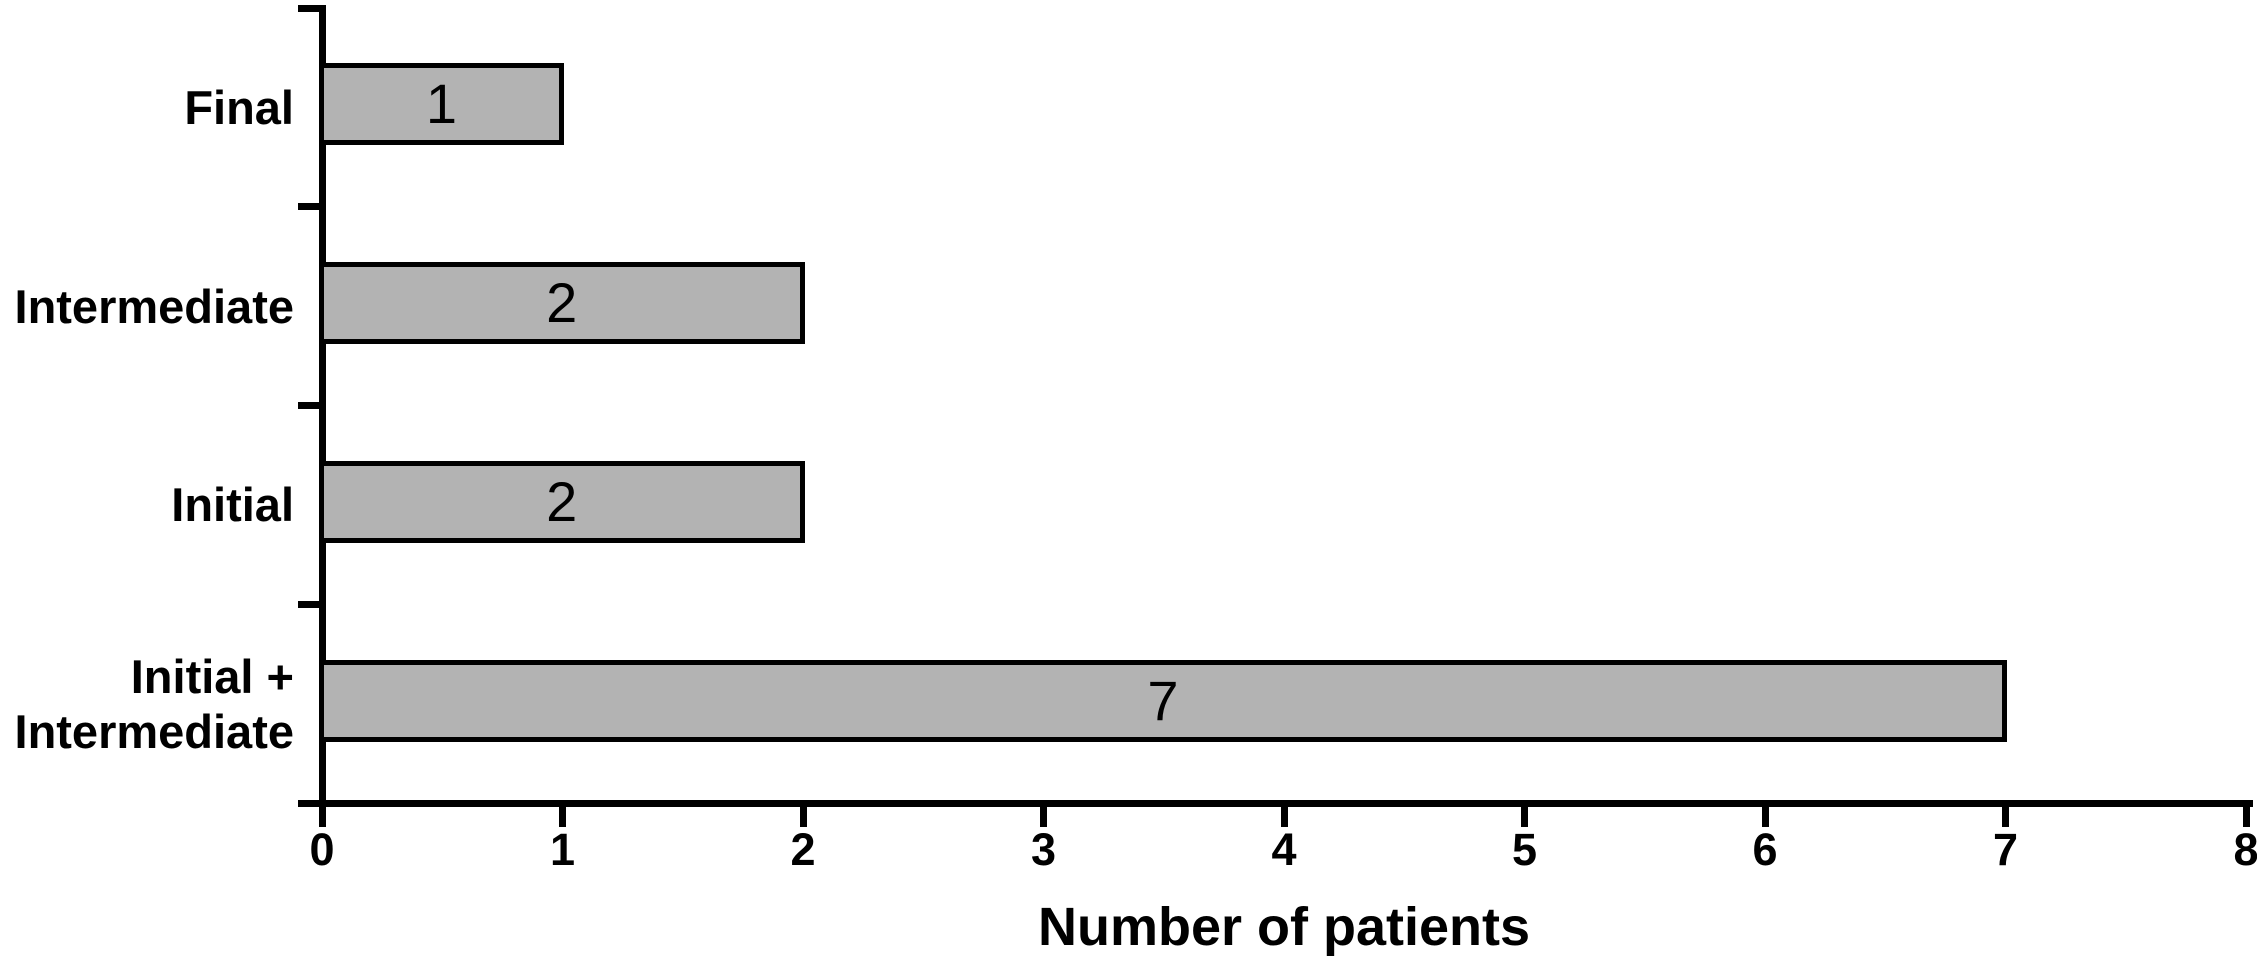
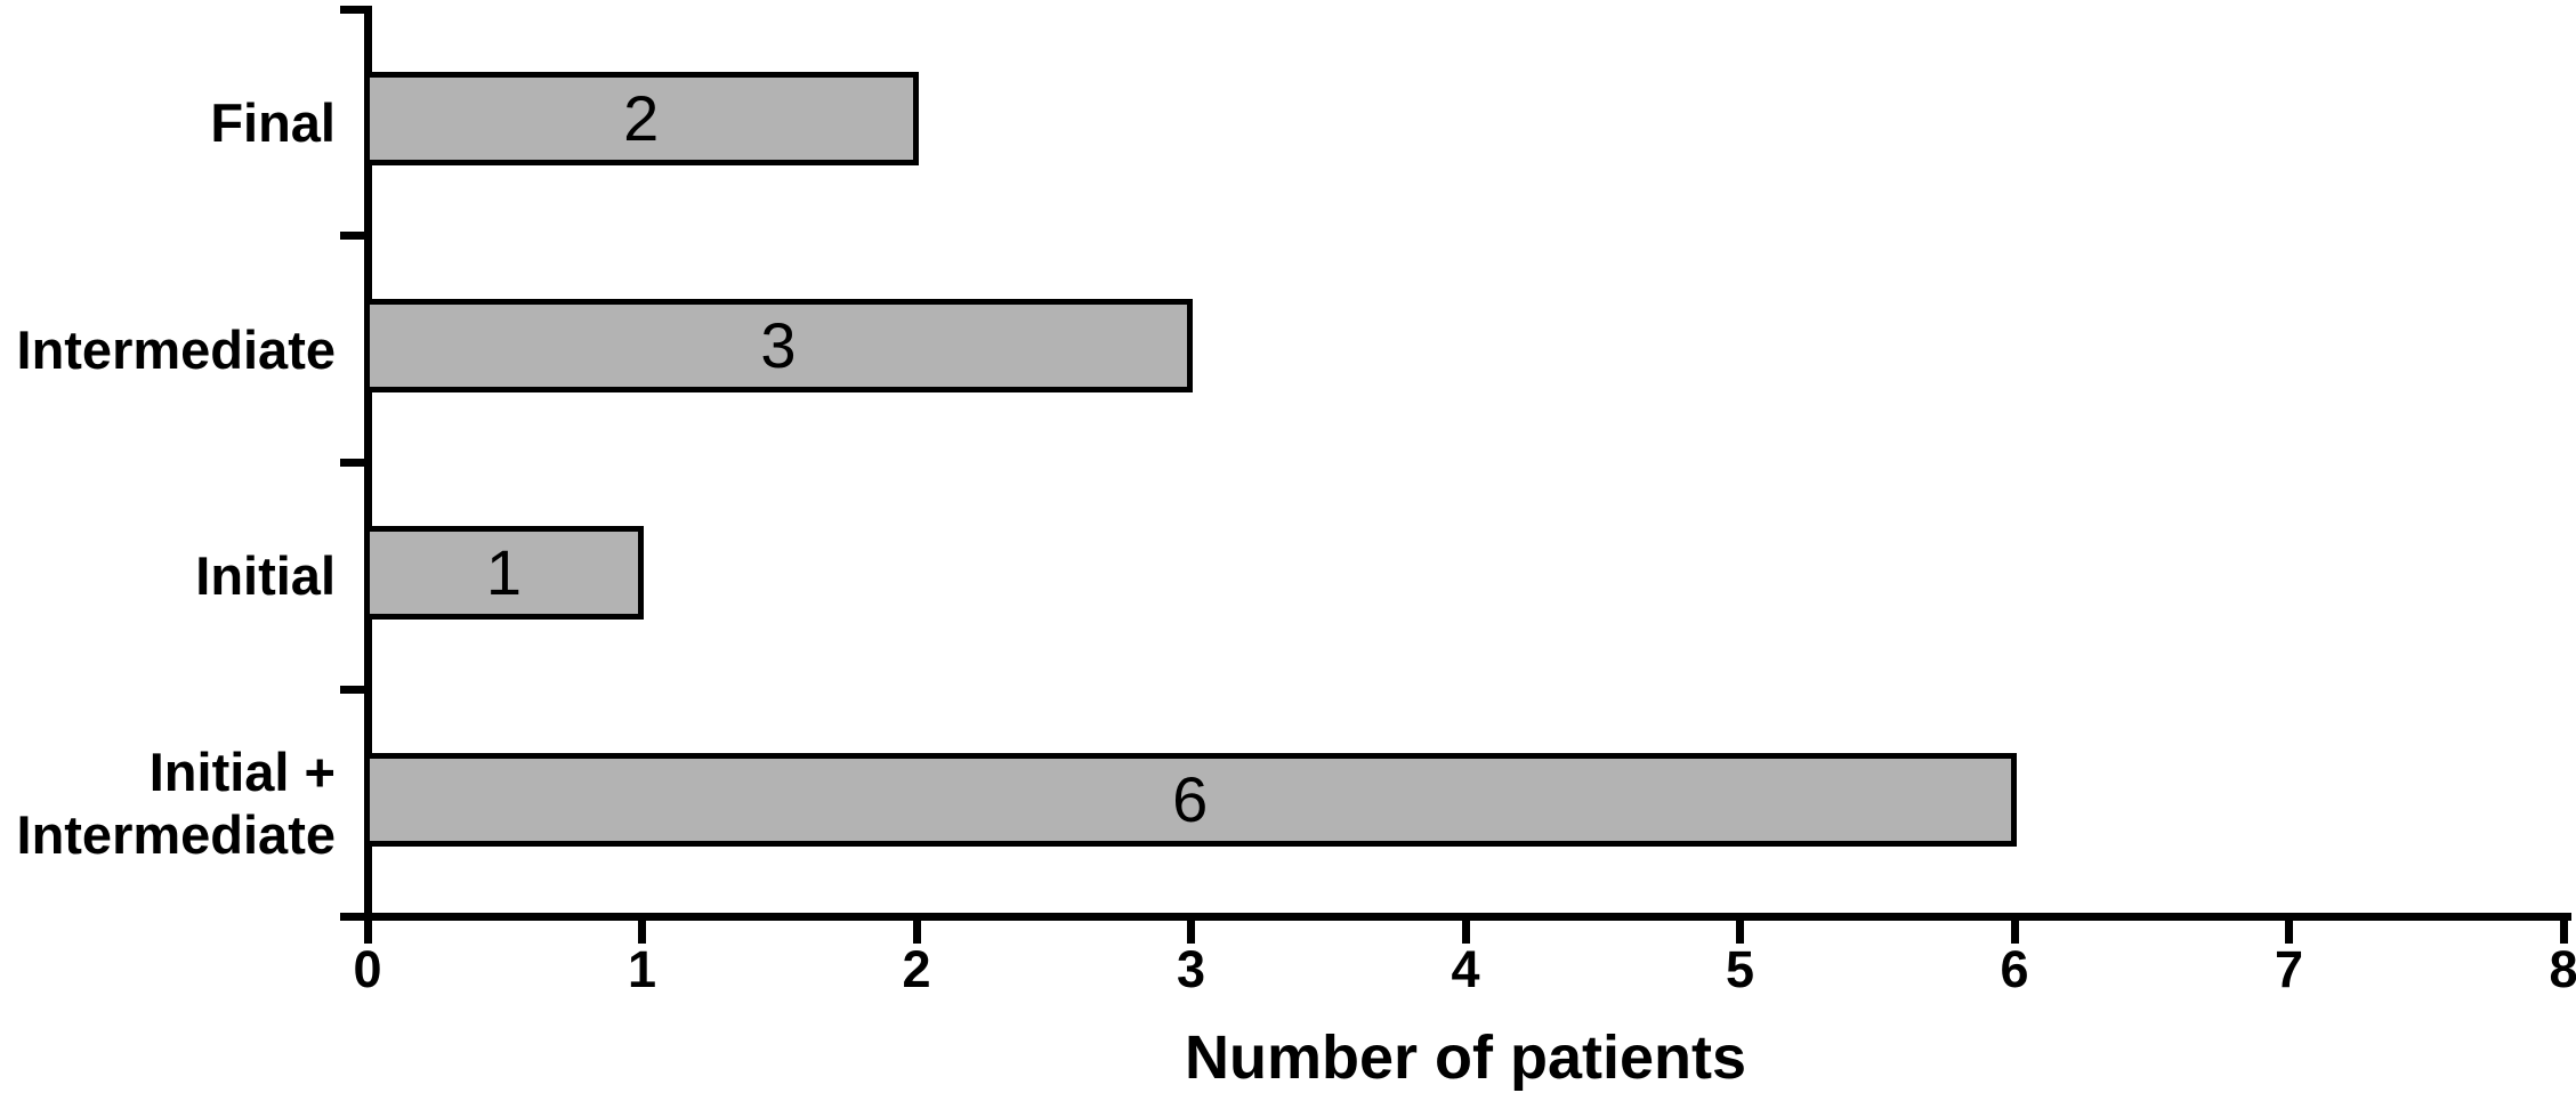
Final: 1 -> 2
Intermediate: 2 -> 3
Initial: 2 -> 1
Initial + Intermediate: 7 -> 6
